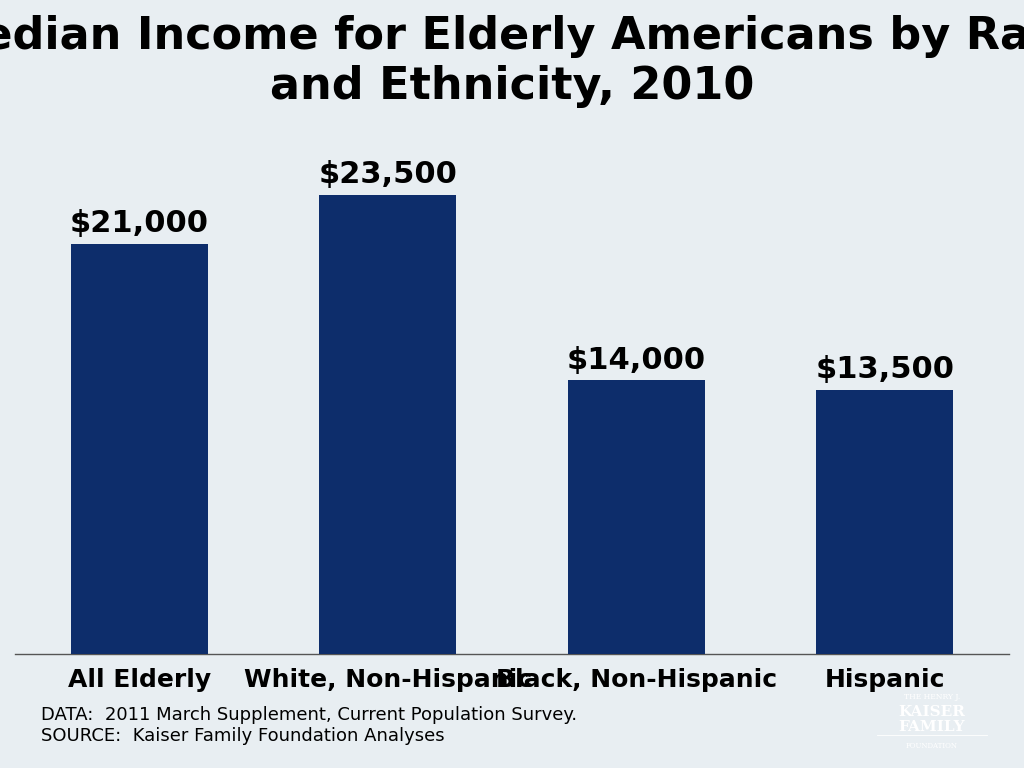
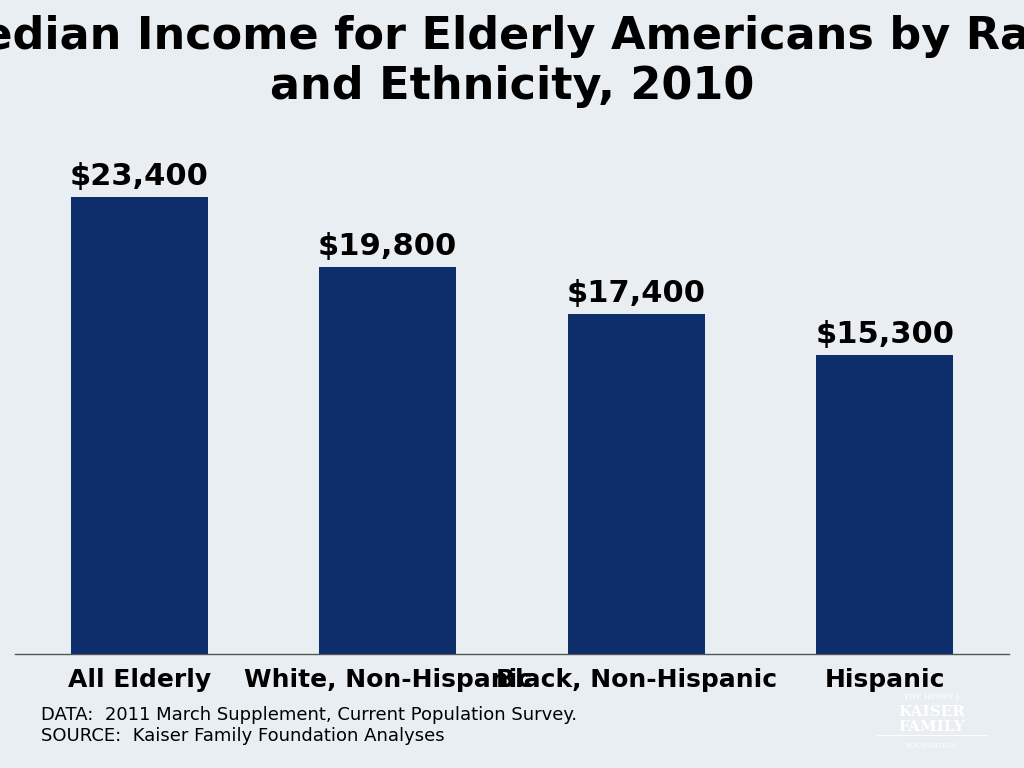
All Elderly: $21,000 -> $23,400
White, Non-Hispanic: $23,500 -> $19,800
Black, Non-Hispanic: $14,000 -> $17,400
Hispanic: $13,500 -> $15,300
